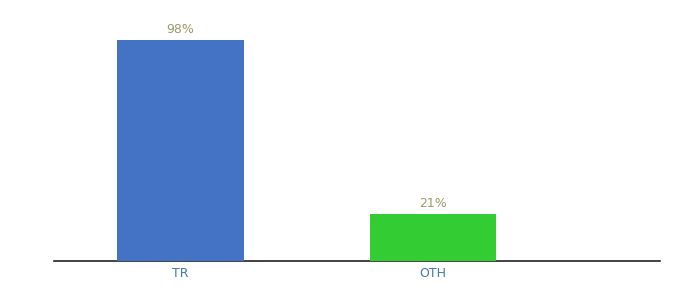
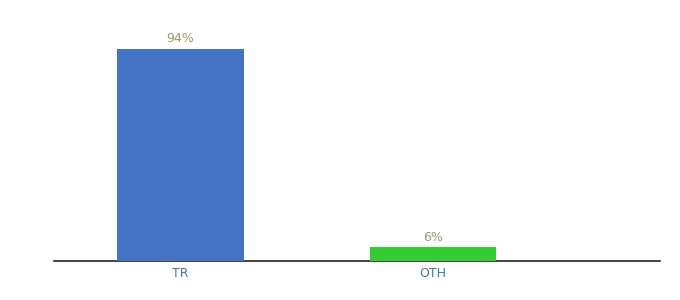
TR: 98% -> 94%
OTH: 21% -> 6%
